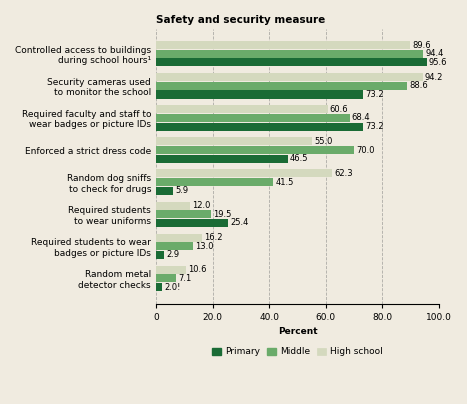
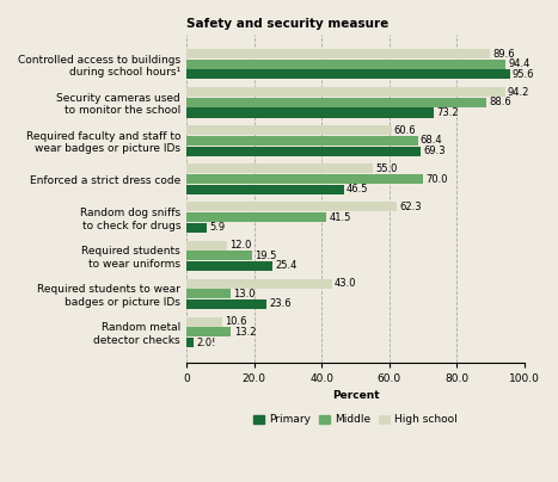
Primary/Required faculty and staff to wear badges or picture IDs: 73.2 -> 69.3
High school/Required students to wear badges or picture IDs: 16.2 -> 43.0
Primary/Required students to wear badges or picture IDs: 2.9 -> 23.6
Middle/Random metal detector checks: 7.1 -> 13.2
